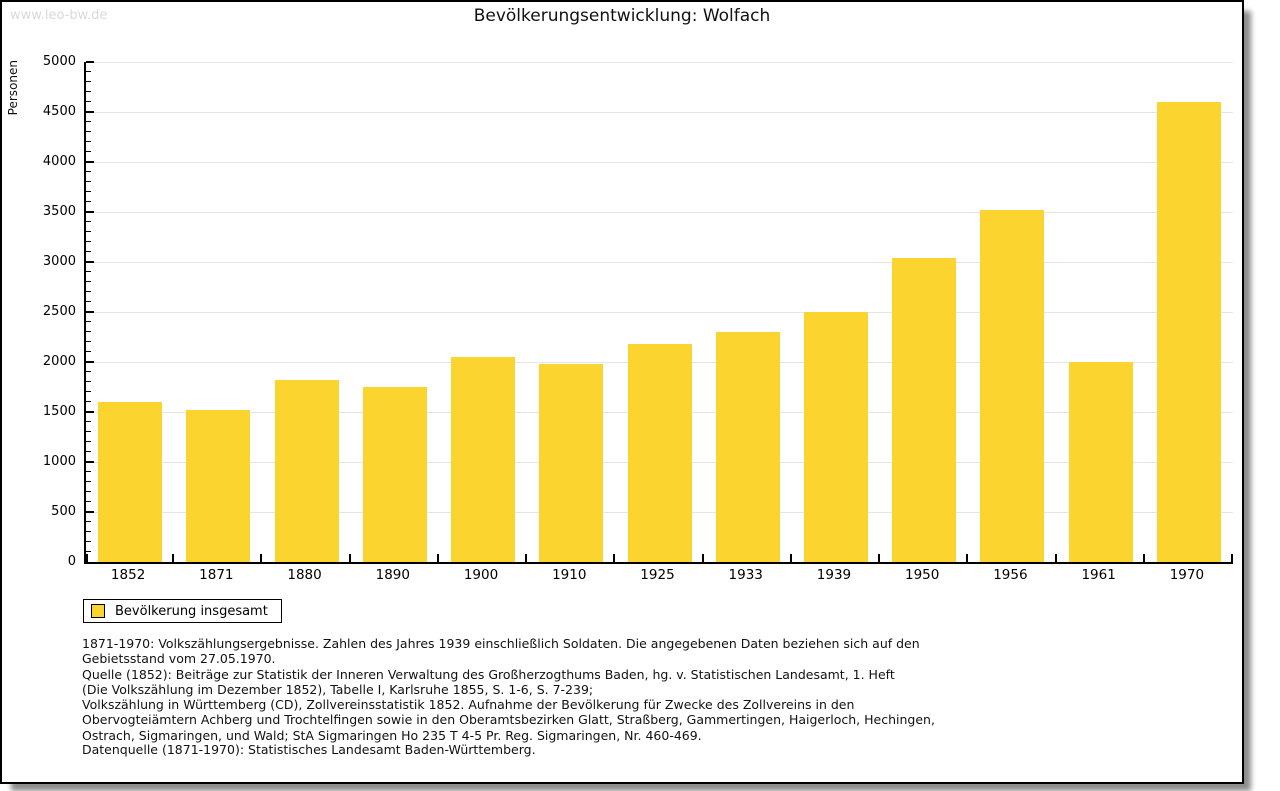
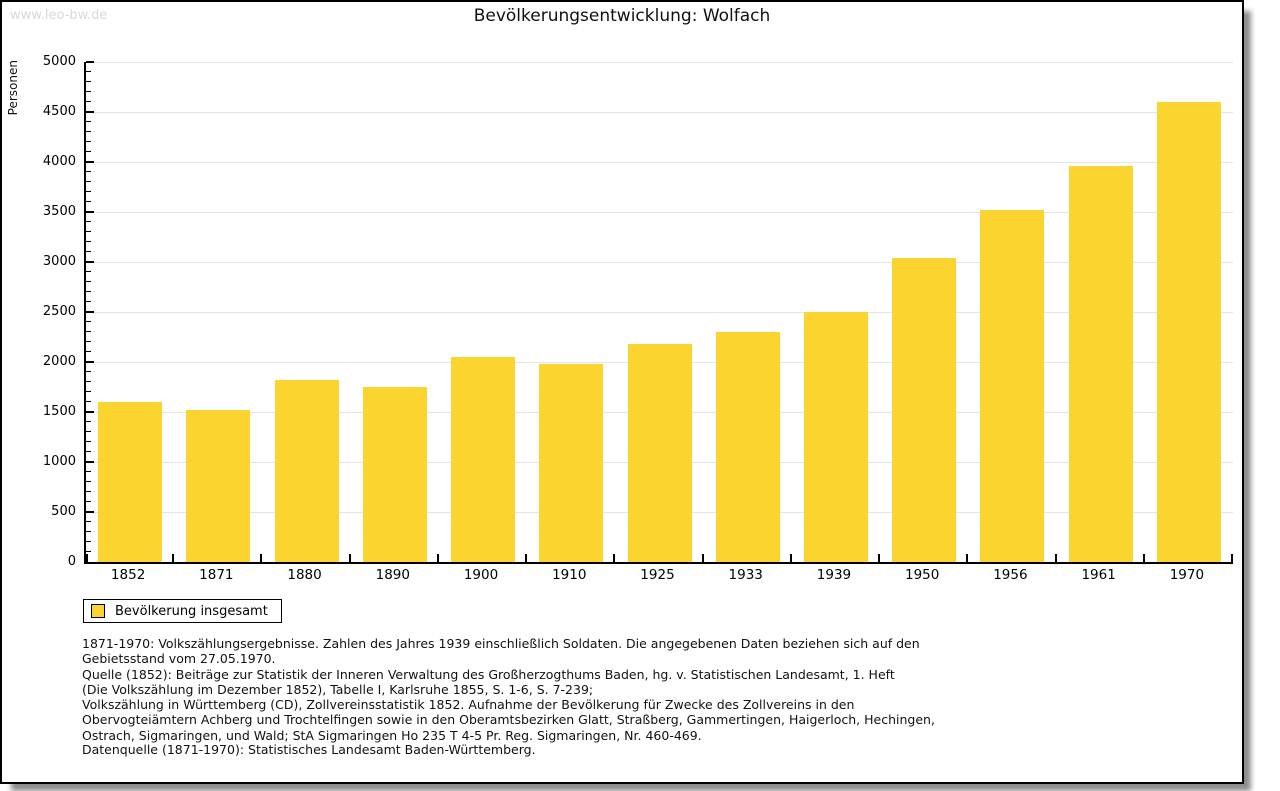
1961: 2000 -> 3960
